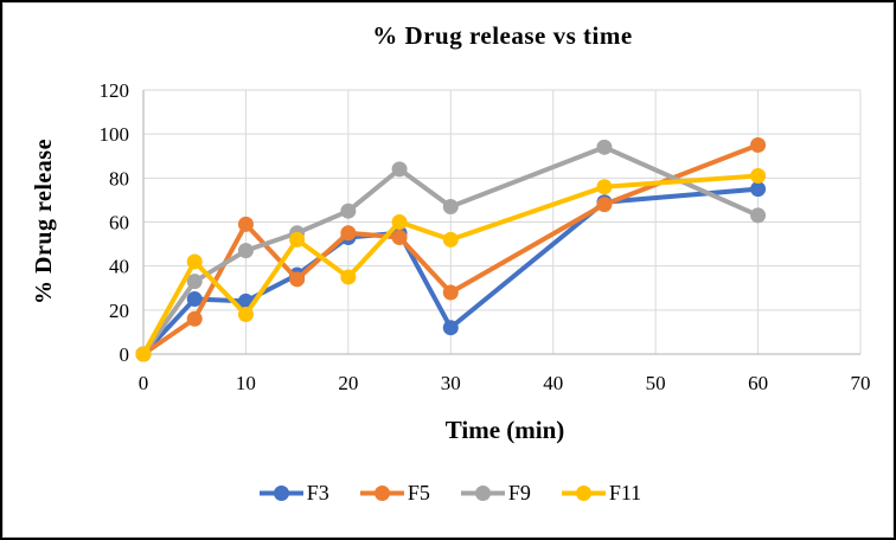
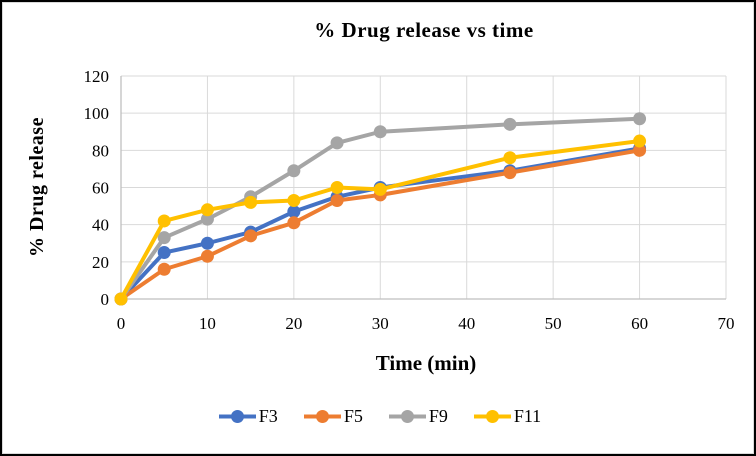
F3/10: 24 -> 30
F5/10: 59 -> 23
F9/10: 47 -> 43
F11/10: 18 -> 48
F3/20: 53 -> 47
F5/20: 55 -> 41
F9/20: 65 -> 69
F11/20: 35 -> 53
F3/30: 12 -> 60
F5/30: 28 -> 56
F9/30: 67 -> 90
F11/30: 52 -> 59
F3/60: 75 -> 81
F5/60: 95 -> 80
F9/60: 63 -> 97
F11/60: 81 -> 85
